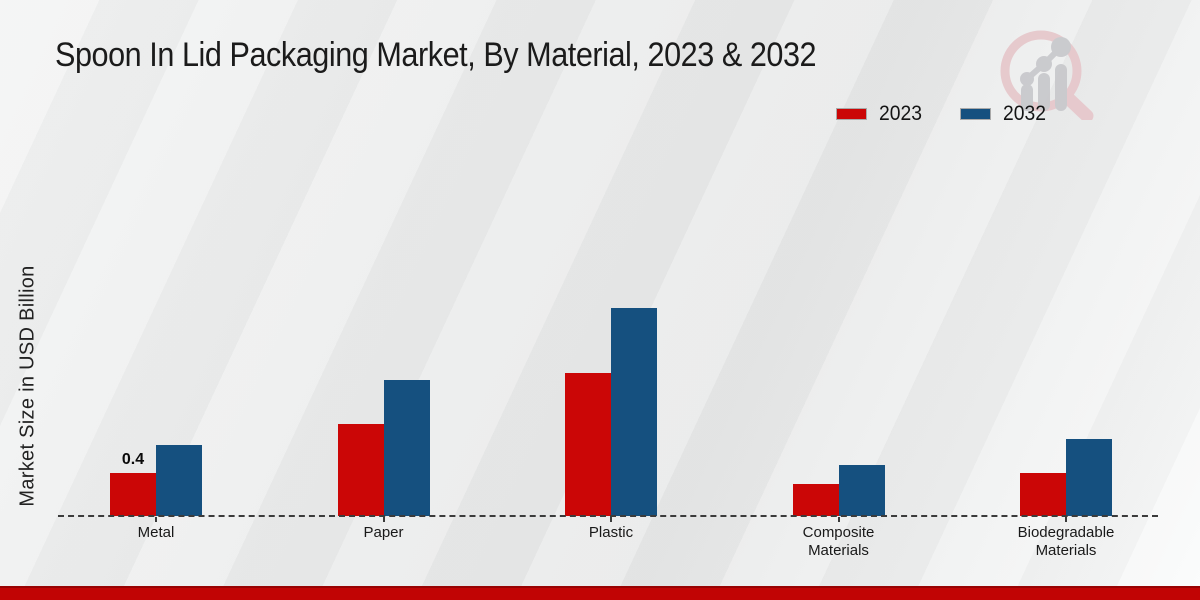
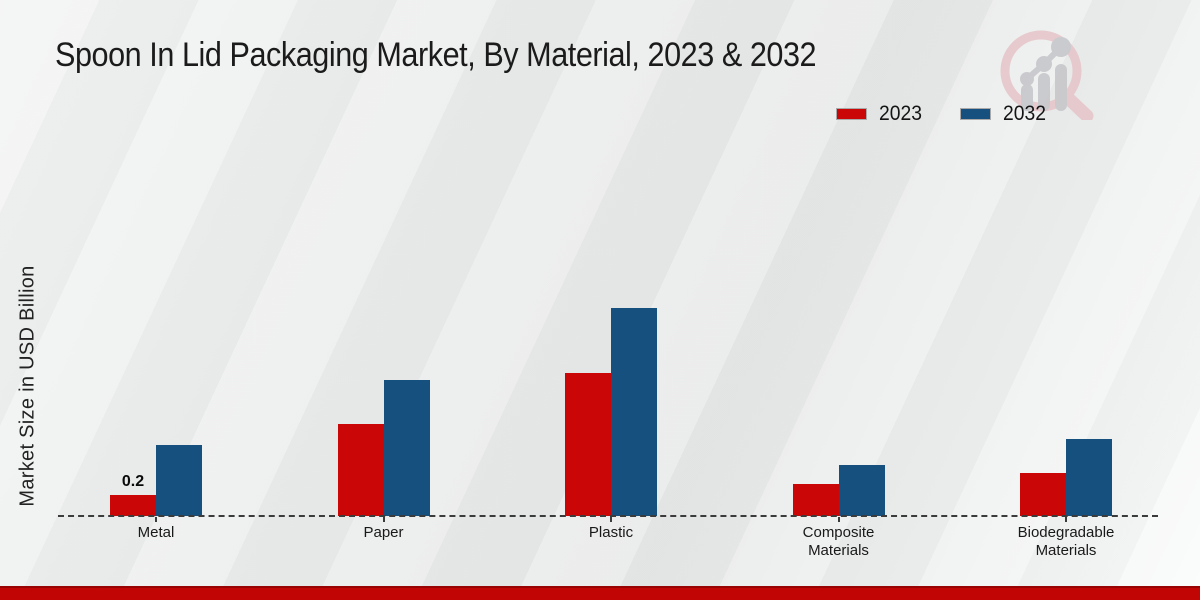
2023/Metal: 0.4 -> 0.2
